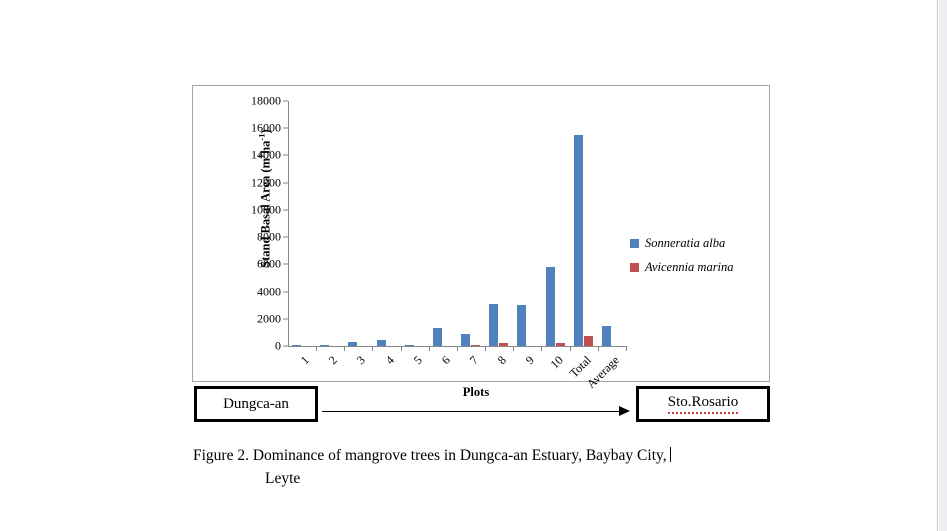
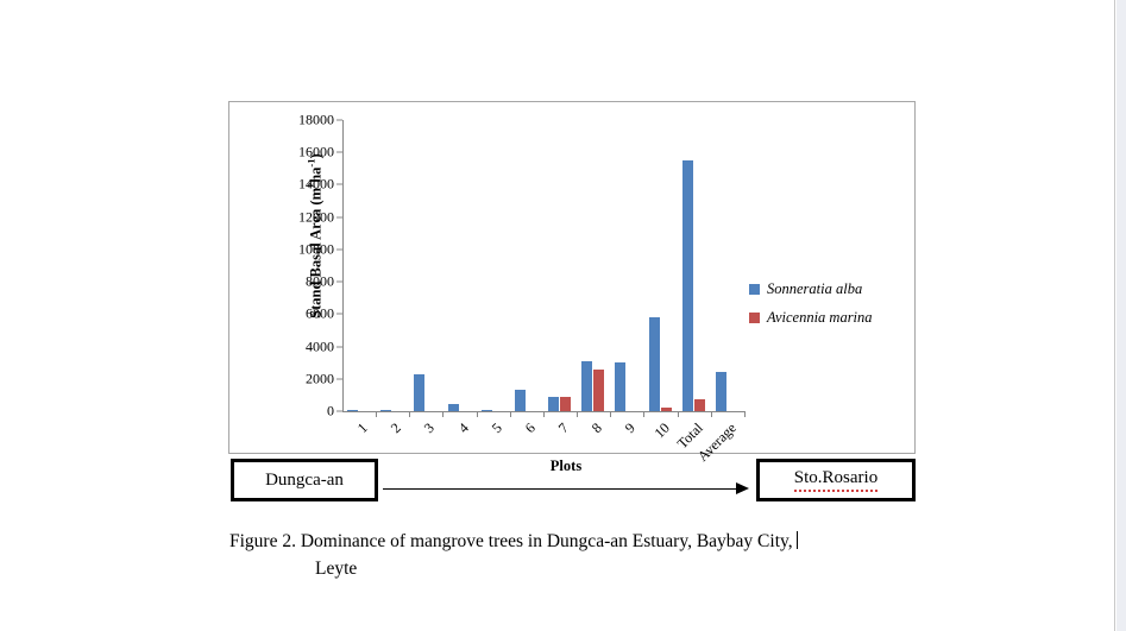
Sonneratia alba/3: 300 -> 2300
Avicennia marina/7: 100 -> 900
Avicennia marina/8: 200 -> 2600
Sonneratia alba/Average: 1500 -> 2400
